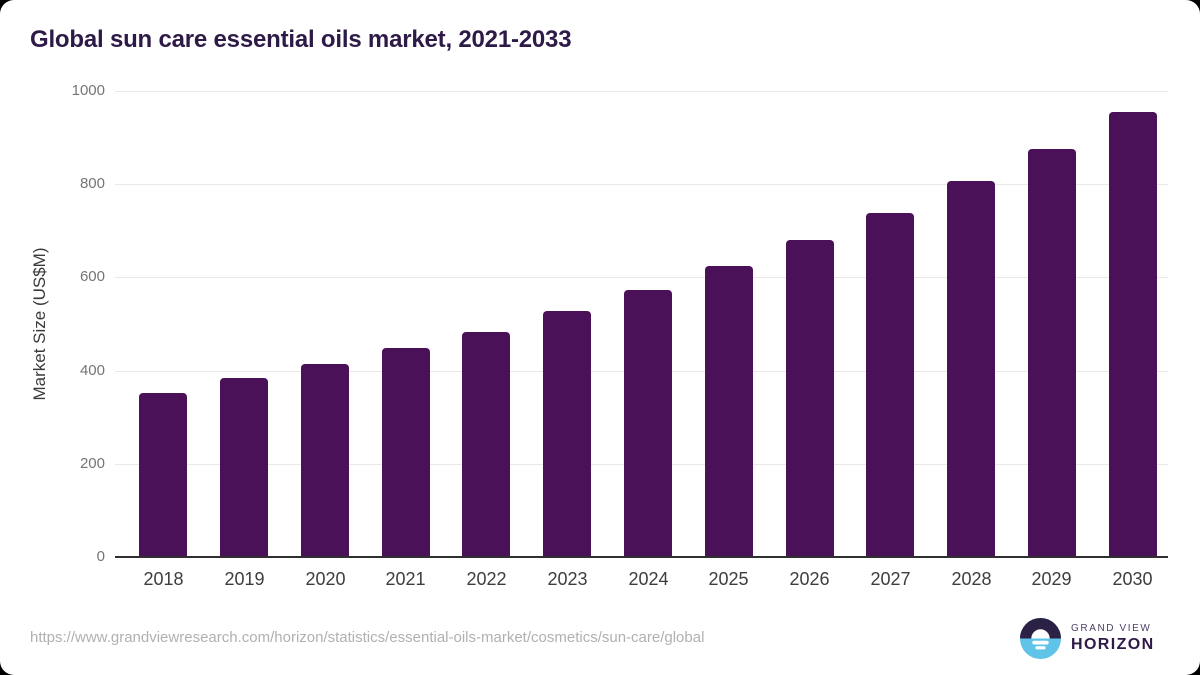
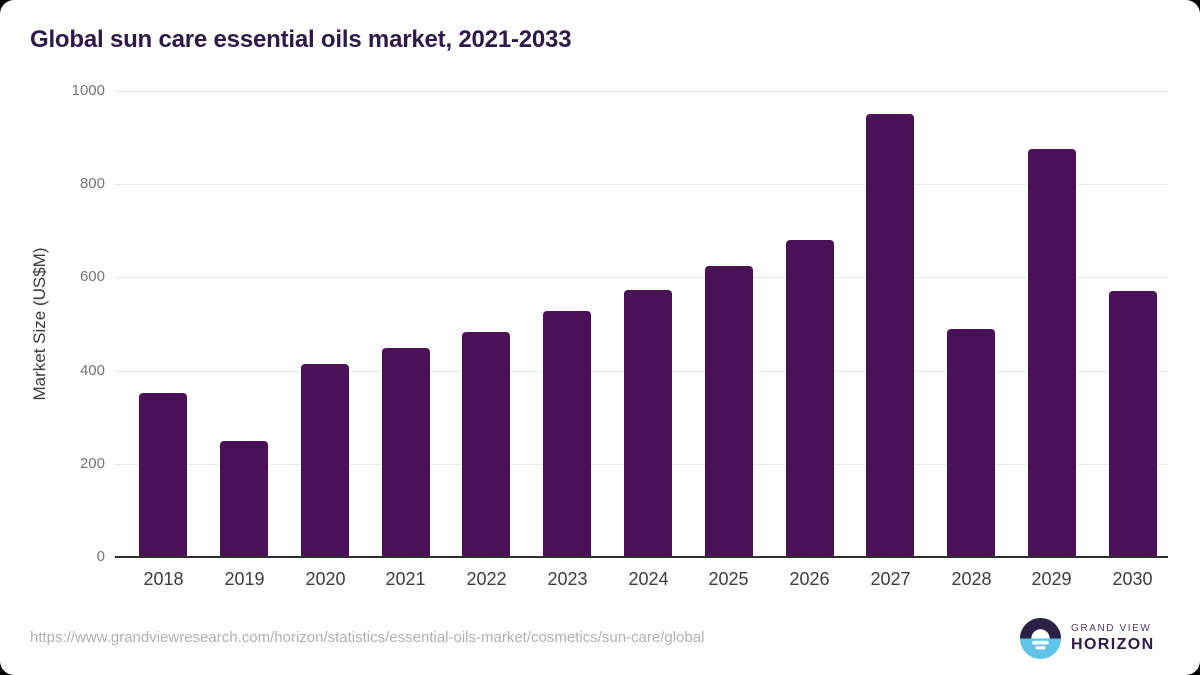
2019: 380 -> 250
2027: 740 -> 950
2028: 810 -> 490
2030: 960 -> 570
